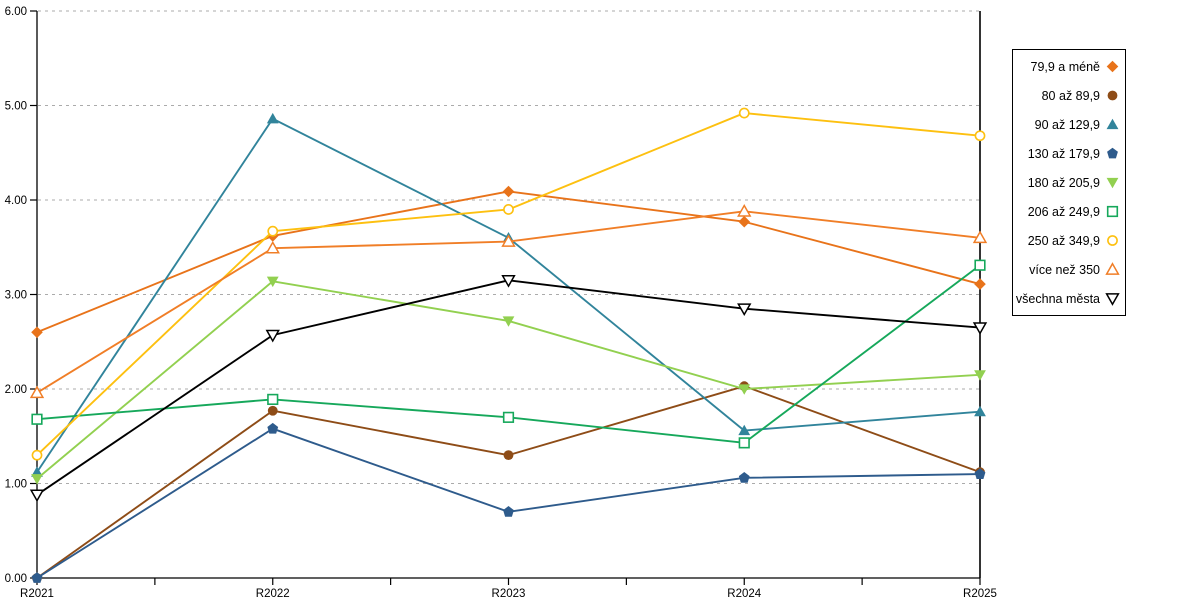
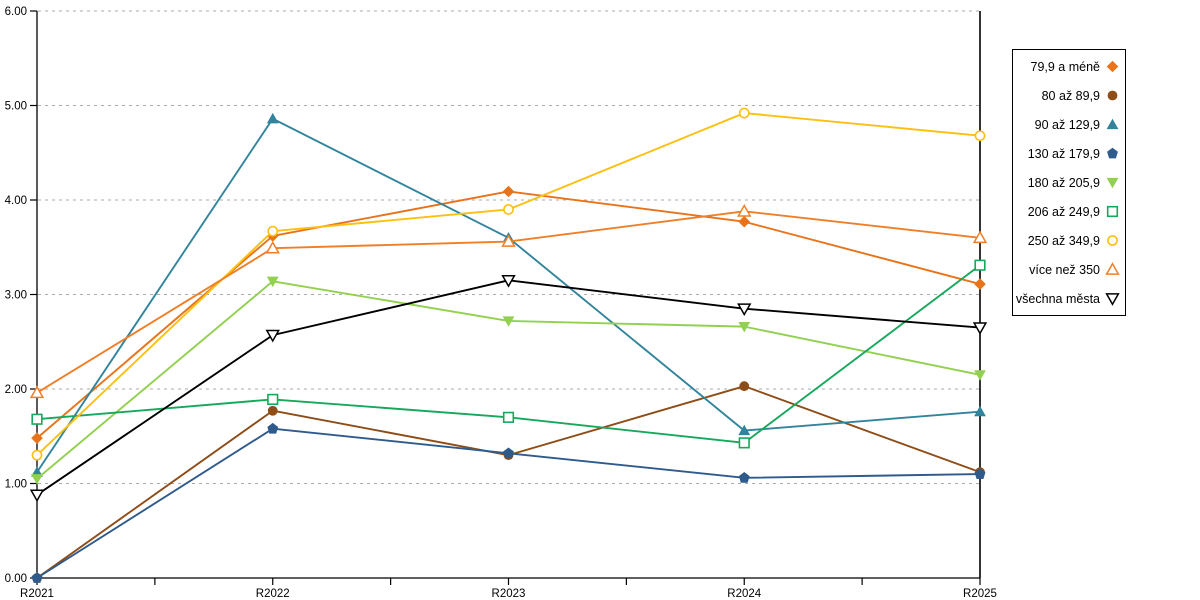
79,9 a méně/R2021: 2.6 -> 1.5
130 až 179,9/R2023: 0.7 -> 1.3
180 až 205,9/R2024: 2.0 -> 2.7
